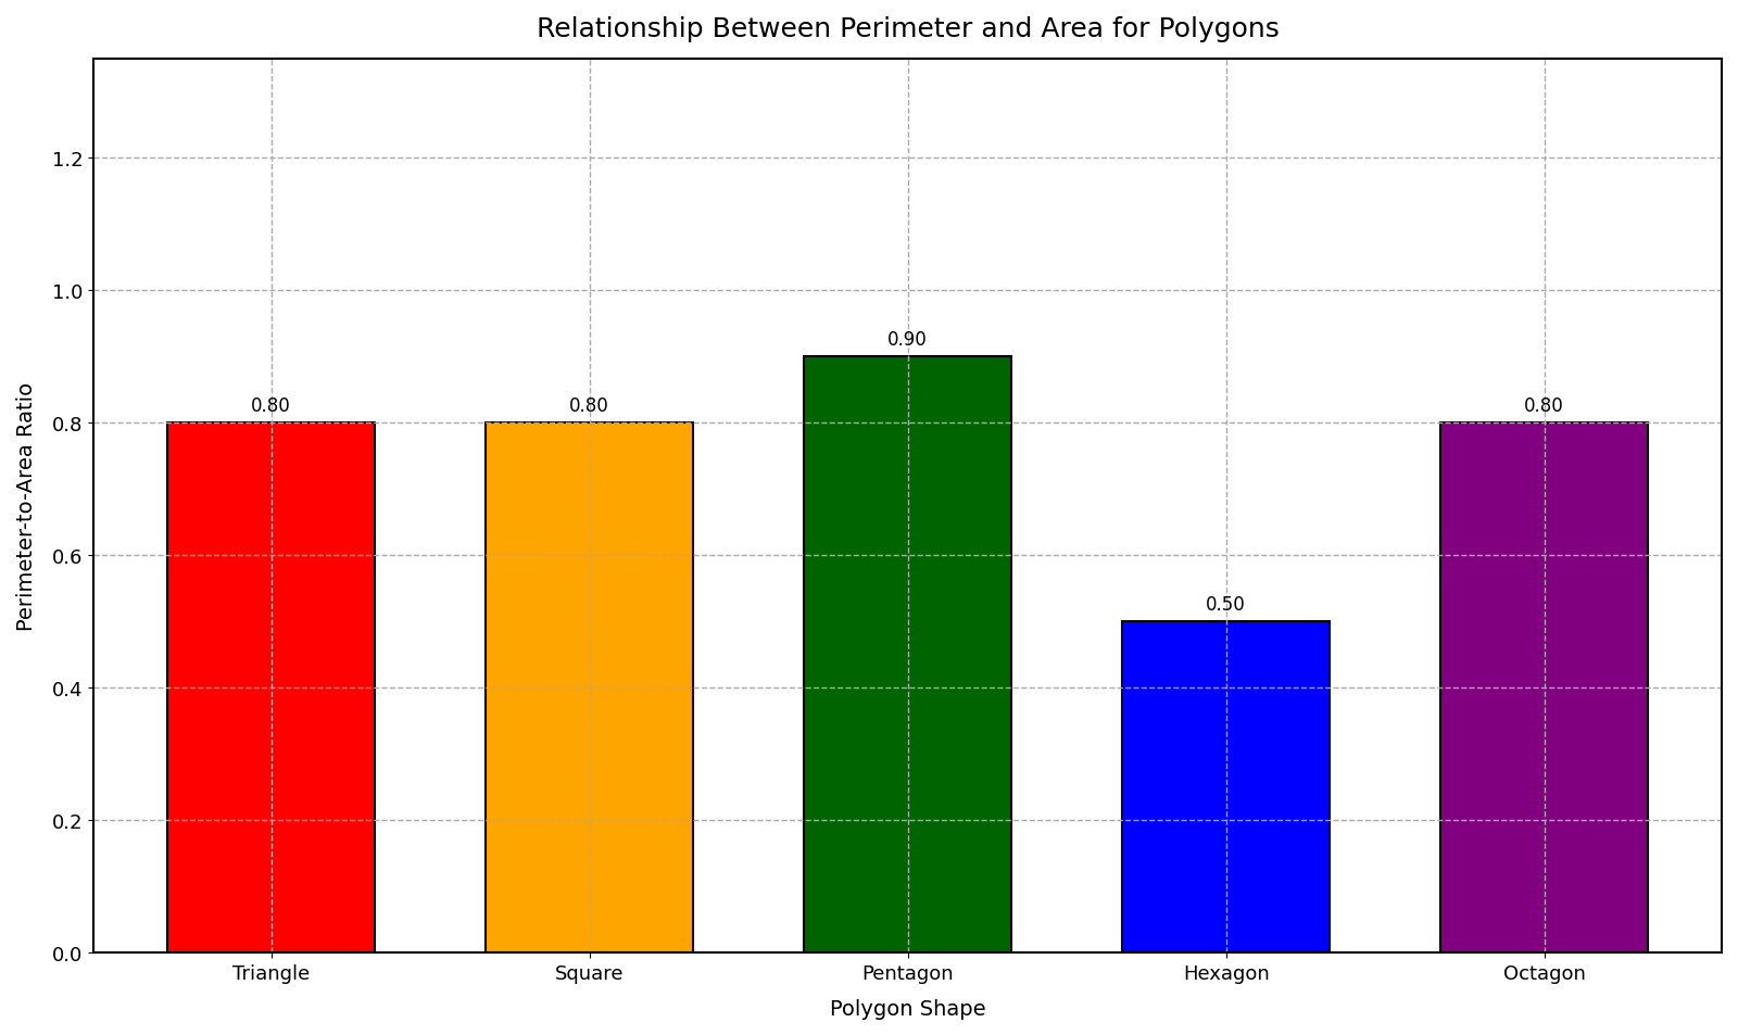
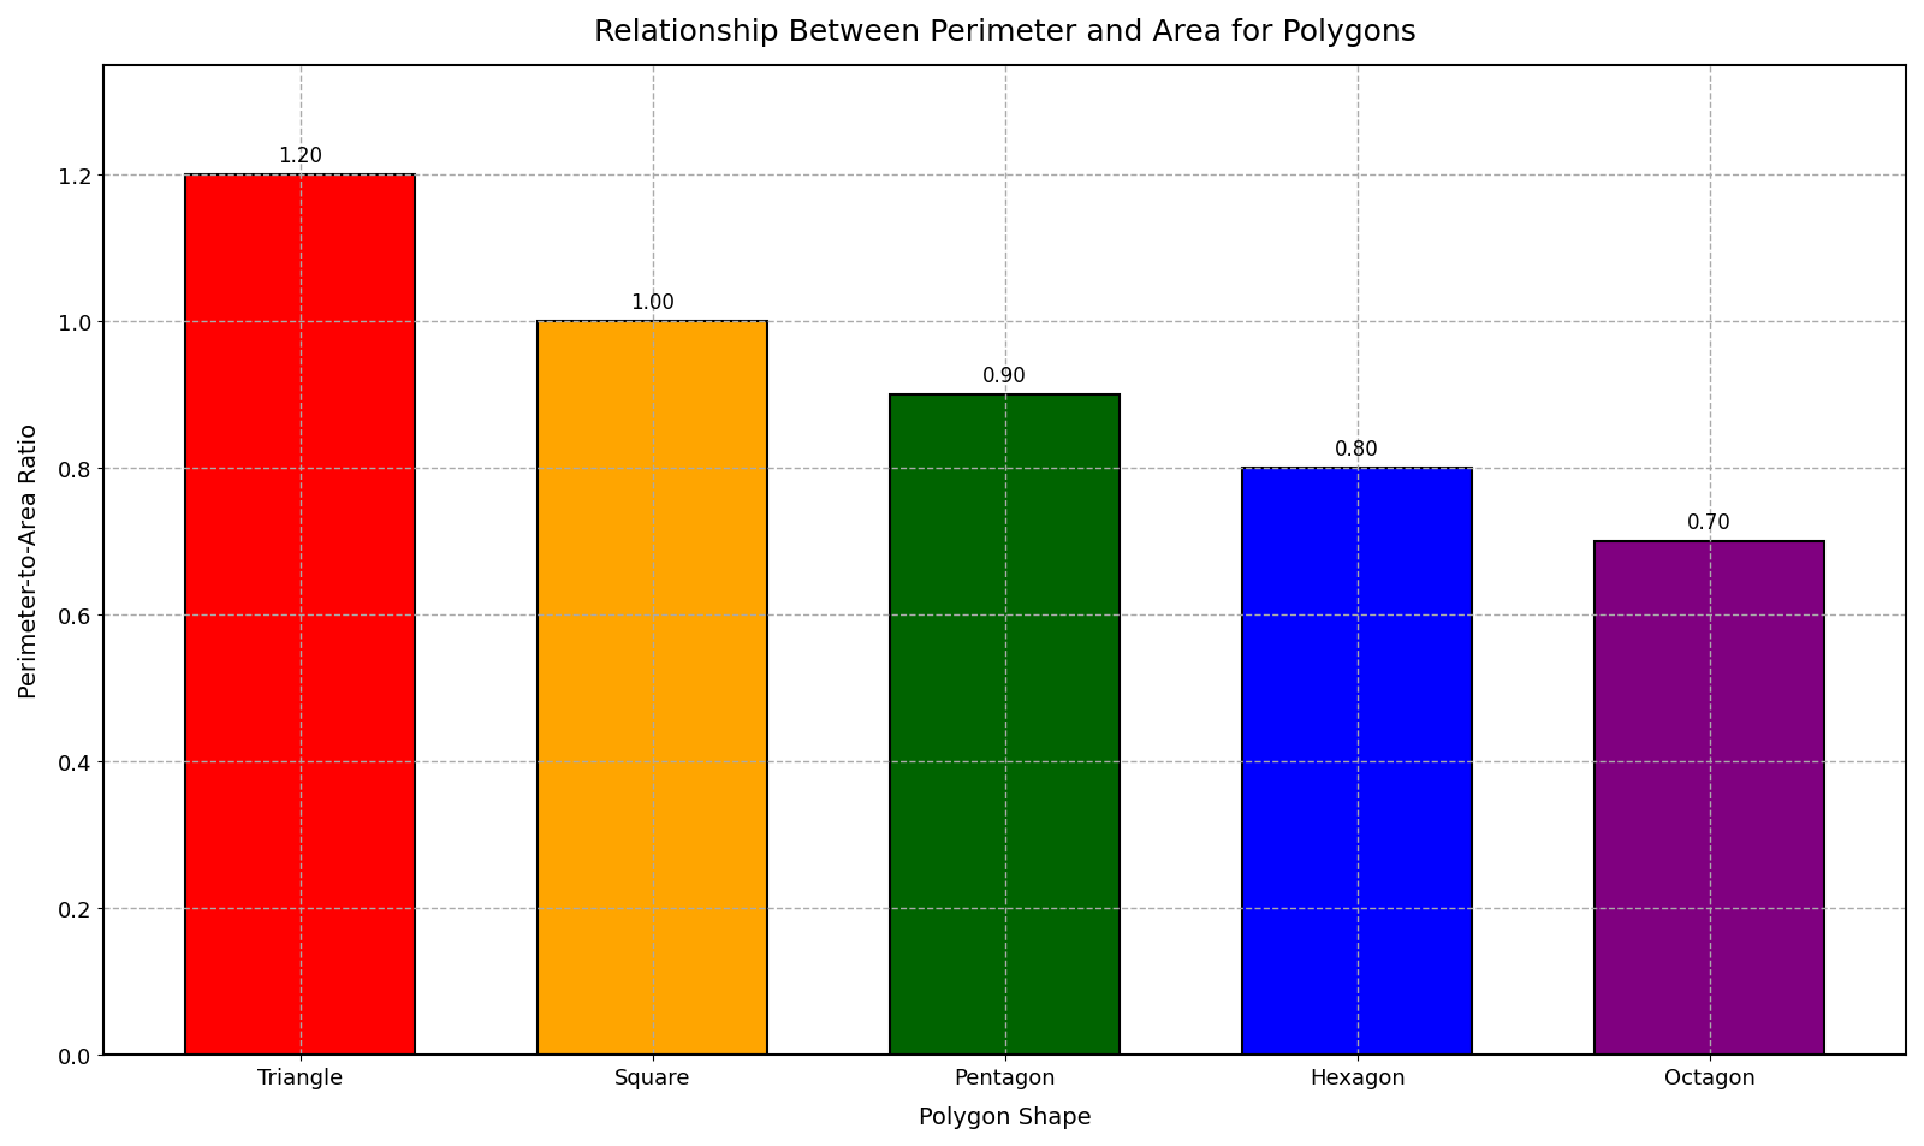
Triangle: 0.80 -> 1.20
Square: 0.80 -> 1.00
Hexagon: 0.50 -> 0.80
Octagon: 0.80 -> 0.70
